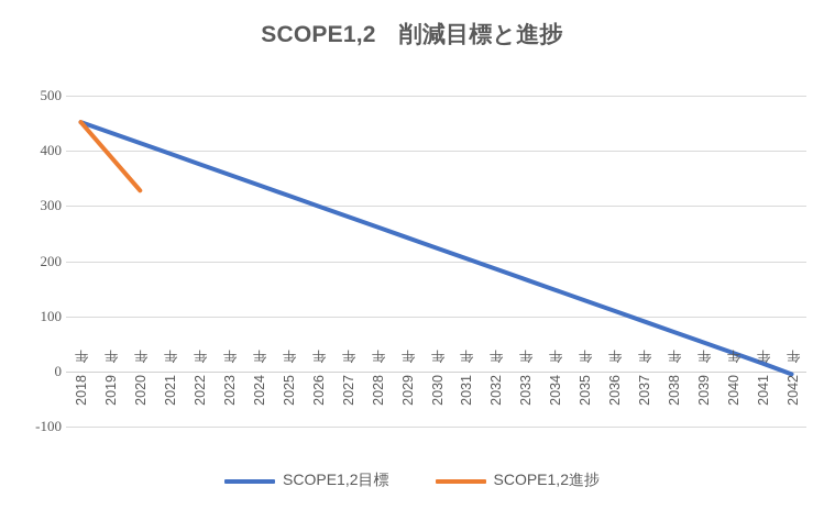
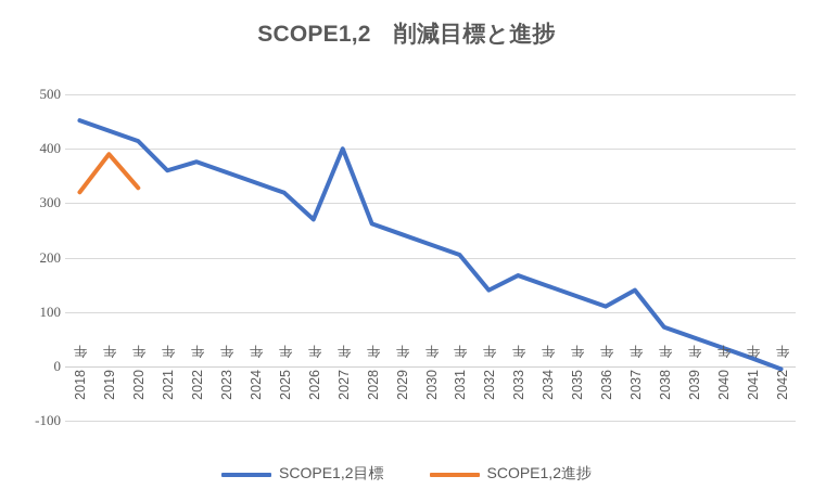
SCOPE1,2進捗/2018年: 450 -> 320
SCOPE1,2目標/2021年: 400 -> 360
SCOPE1,2目標/2026年: 300 -> 270
SCOPE1,2目標/2027年: 280 -> 400
SCOPE1,2目標/2032年: 190 -> 140
SCOPE1,2目標/2037年: 90 -> 140
